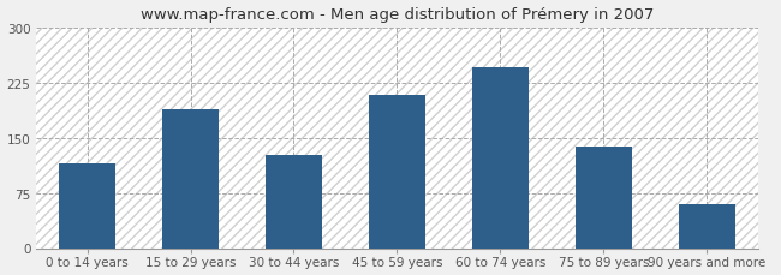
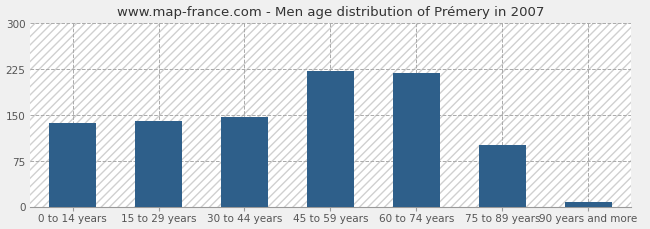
0 to 14 years: 116 -> 137
15 to 29 years: 188 -> 140
30 to 44 years: 126 -> 147
45 to 59 years: 208 -> 222
60 to 74 years: 246 -> 218
75 to 89 years: 138 -> 100
90 years and more: 60 -> 8
